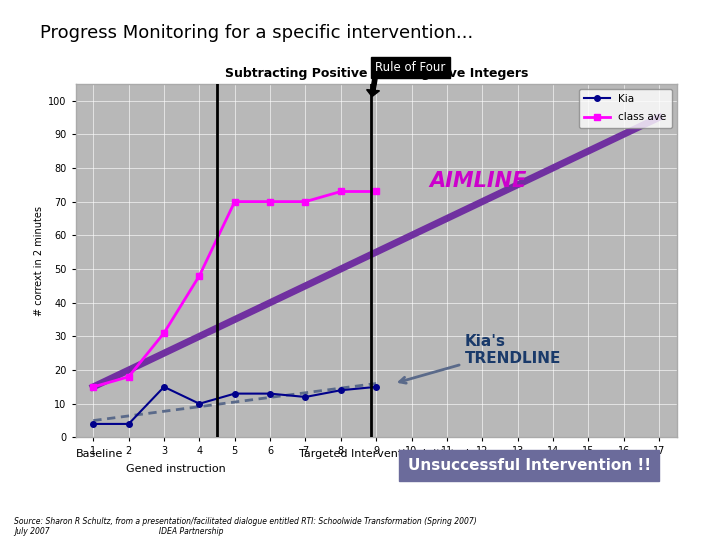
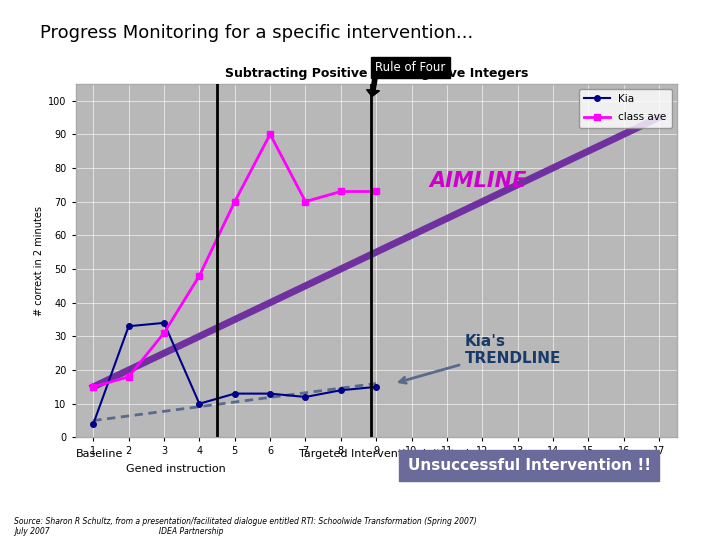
Kia/2: 4 -> 33
Kia/3: 15 -> 34
class ave/6: 70 -> 90
